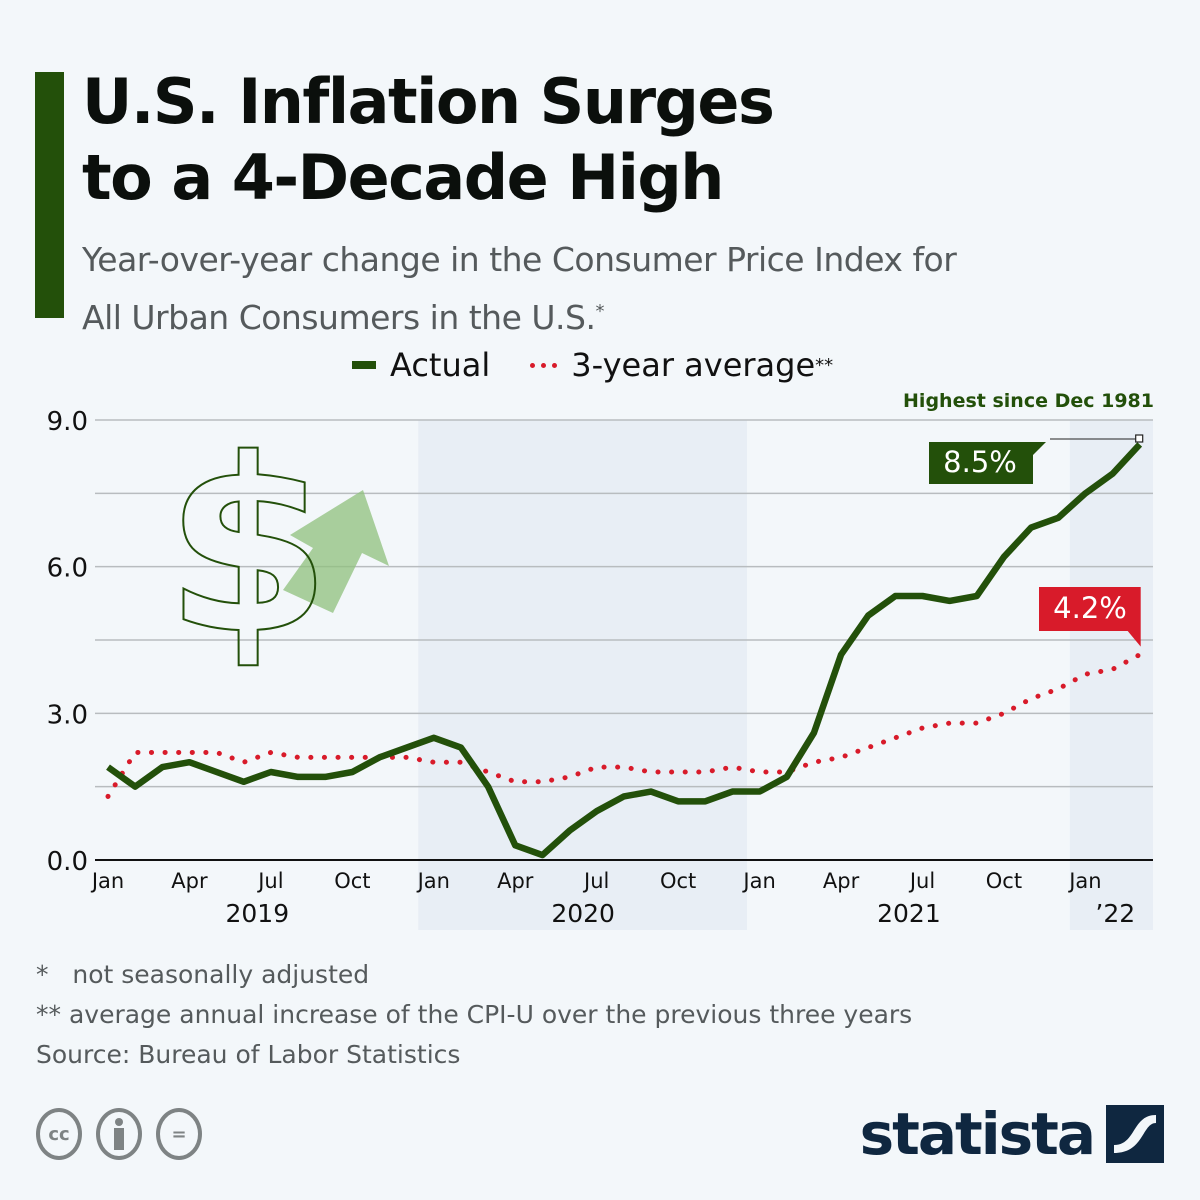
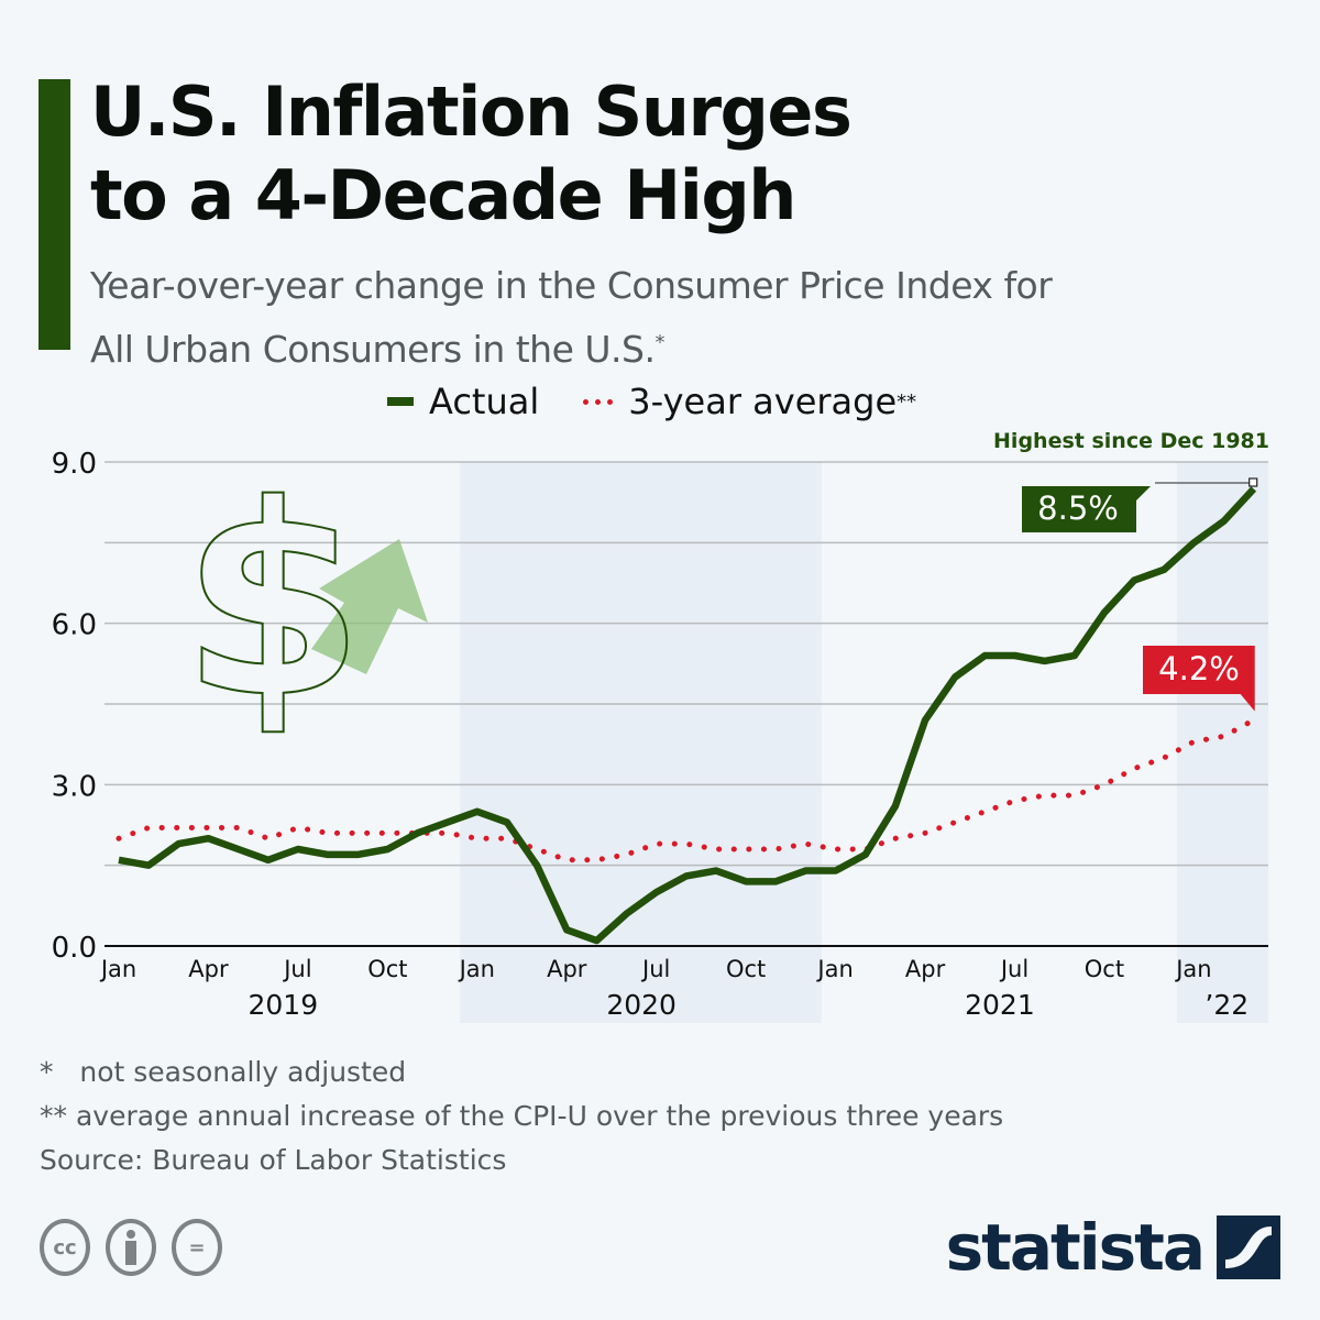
Actual/Jan 2019: 1.9 -> 1.6
3-year average/Jan 2019: 1.3 -> 2.0
